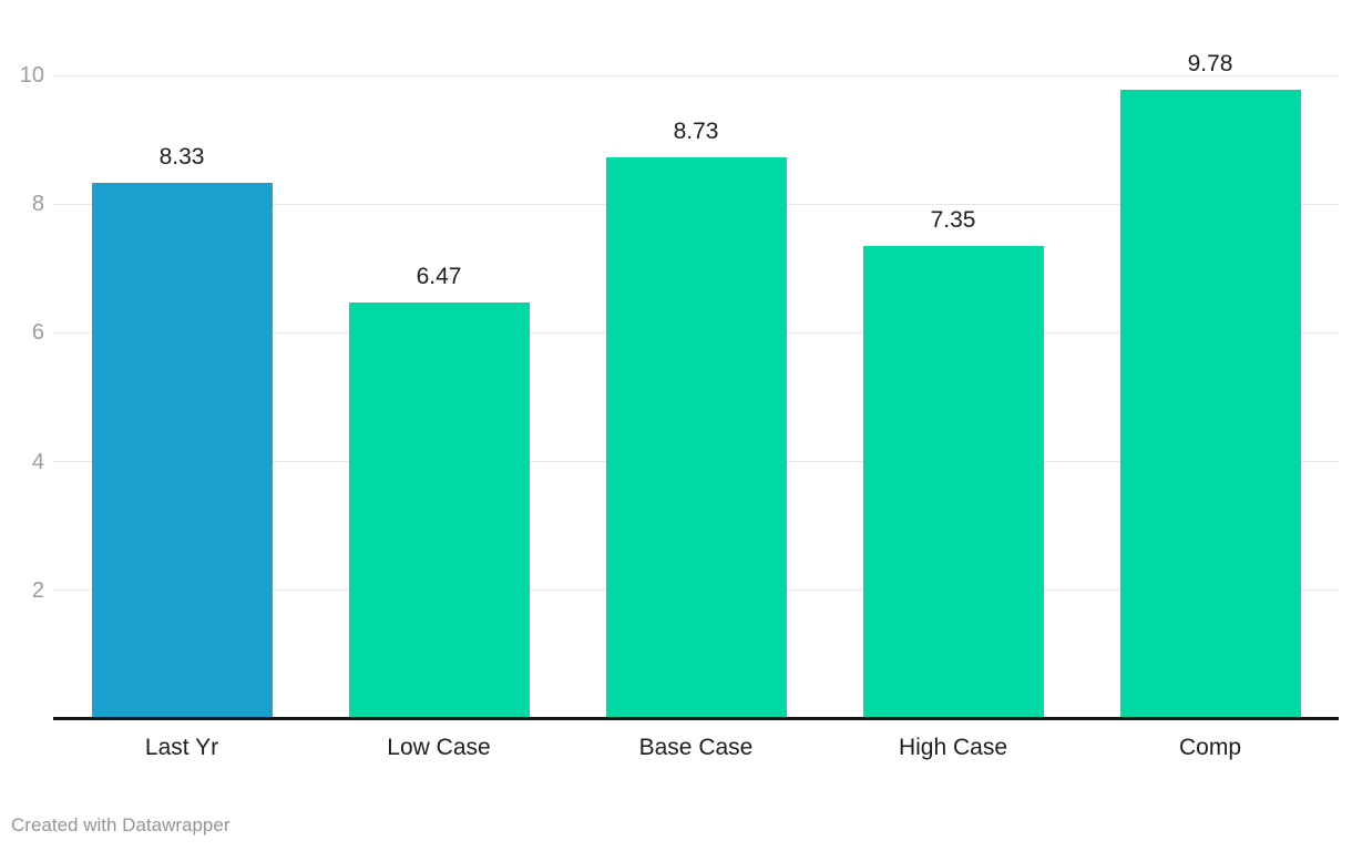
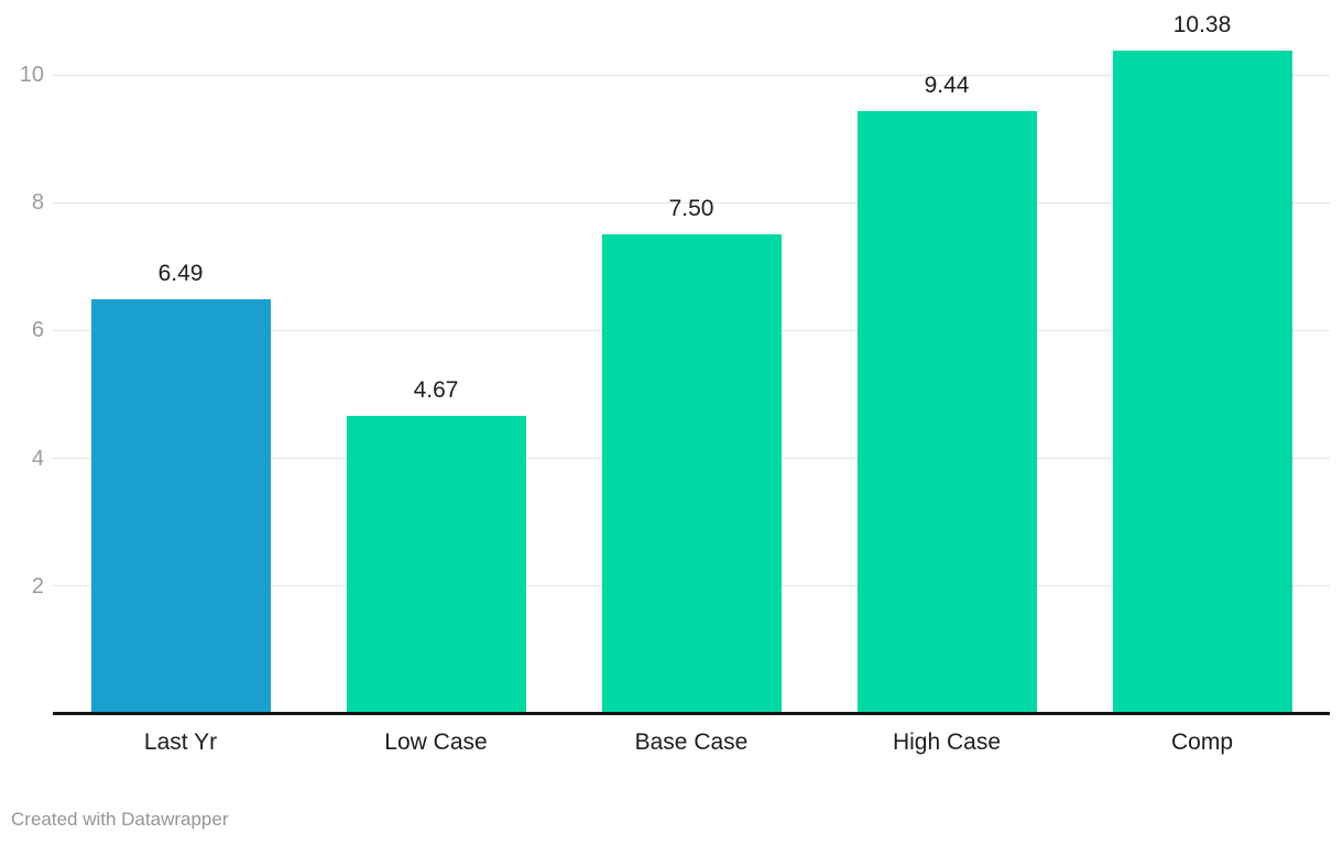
Last Yr: 8.33 -> 6.49
Low Case: 6.47 -> 4.67
Base Case: 8.73 -> 7.50
High Case: 7.35 -> 9.44
Comp: 9.78 -> 10.38
